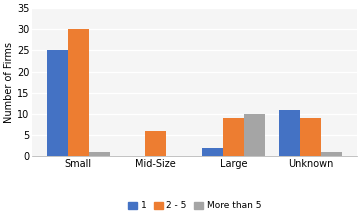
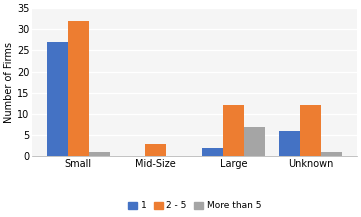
1/Small: 25 -> 27
2 - 5/Small: 30 -> 32
2 - 5/Mid-Size: 6 -> 3
2 - 5/Large: 9 -> 12
More than 5/Large: 10 -> 7
1/Unknown: 11 -> 6
2 - 5/Unknown: 9 -> 12
